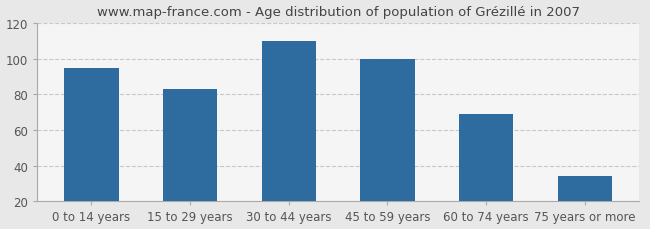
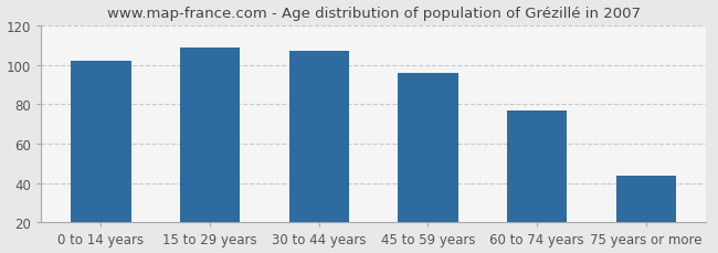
0 to 14 years: 95 -> 102
15 to 29 years: 83 -> 109
30 to 44 years: 110 -> 107
45 to 59 years: 100 -> 96
60 to 74 years: 69 -> 77
75 years or more: 34 -> 44
